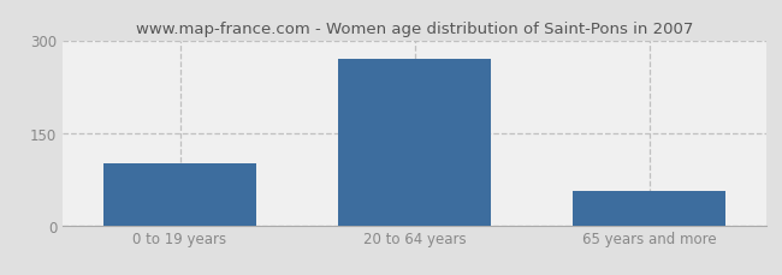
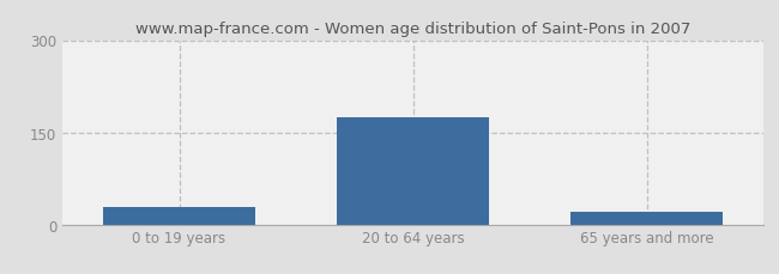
0 to 19 years: 100 -> 28
20 to 64 years: 270 -> 175
65 years and more: 56 -> 20
